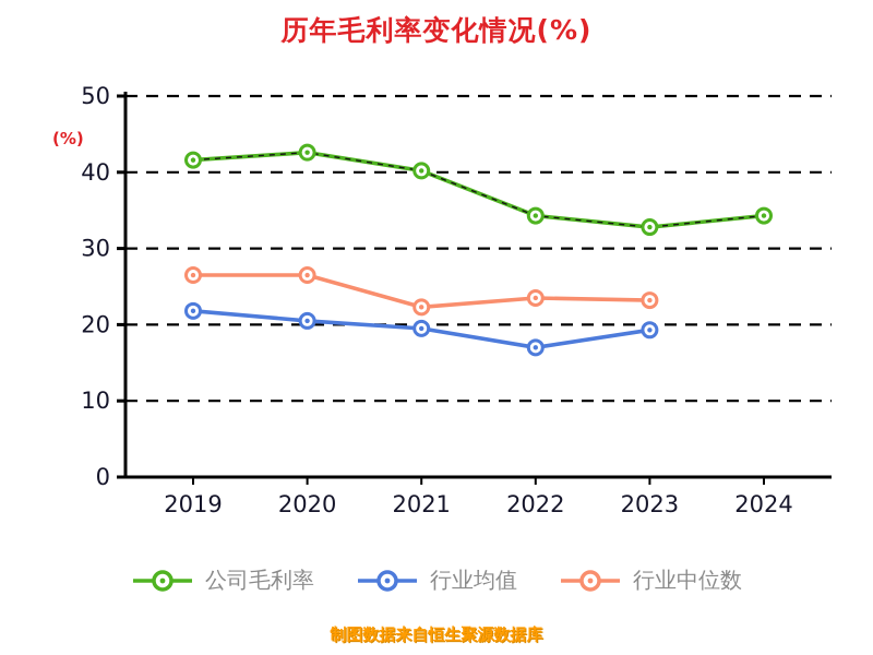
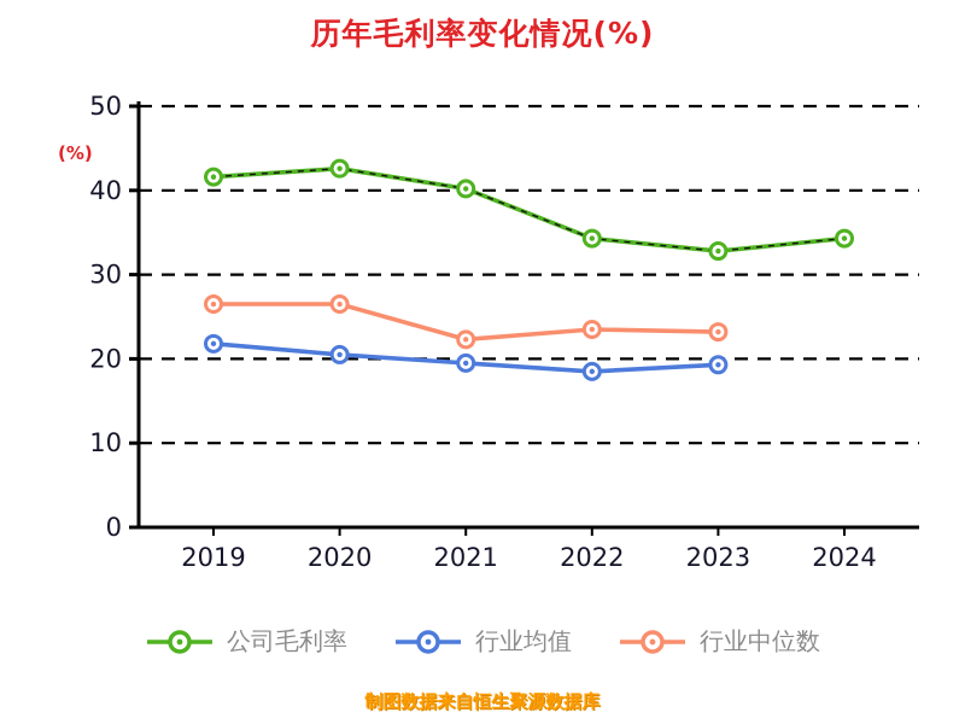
行业均值/2022: 17 -> 18
